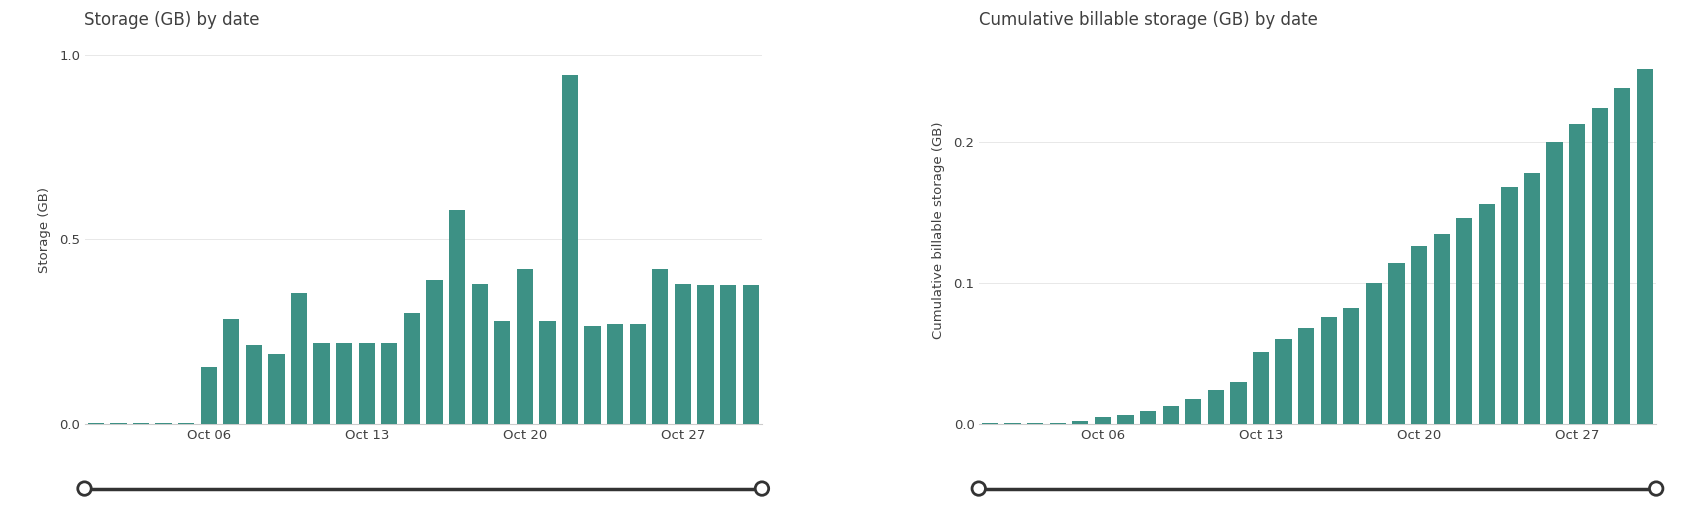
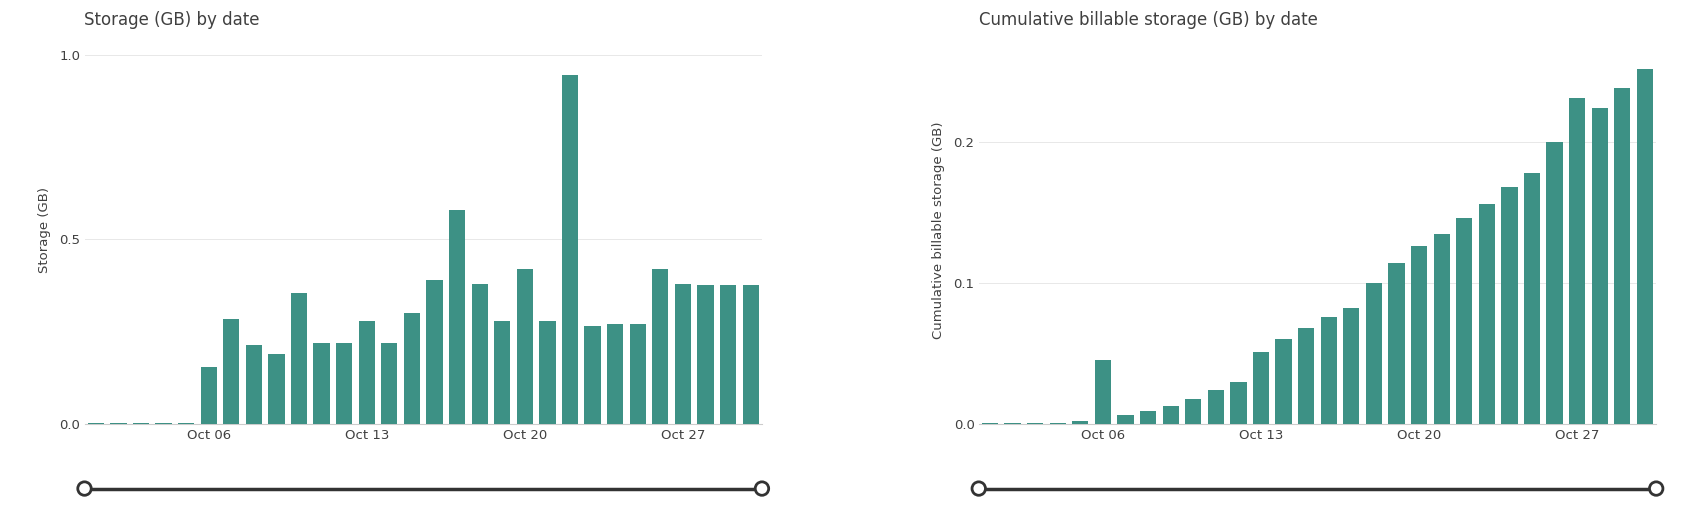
Storage (GB) by date/Oct 13: 0.220 -> 0.280
Cumulative billable storage (GB) by date/Oct 06: 0.005 -> 0.045
Cumulative billable storage (GB) by date/Oct 27: 0.213 -> 0.231
